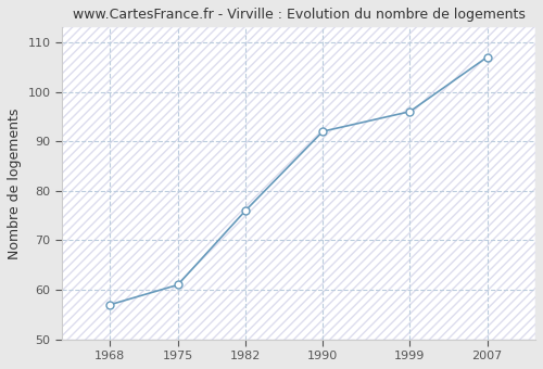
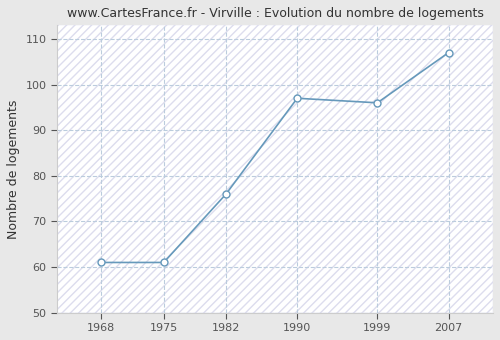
1968: 57 -> 61
1990: 92 -> 97
